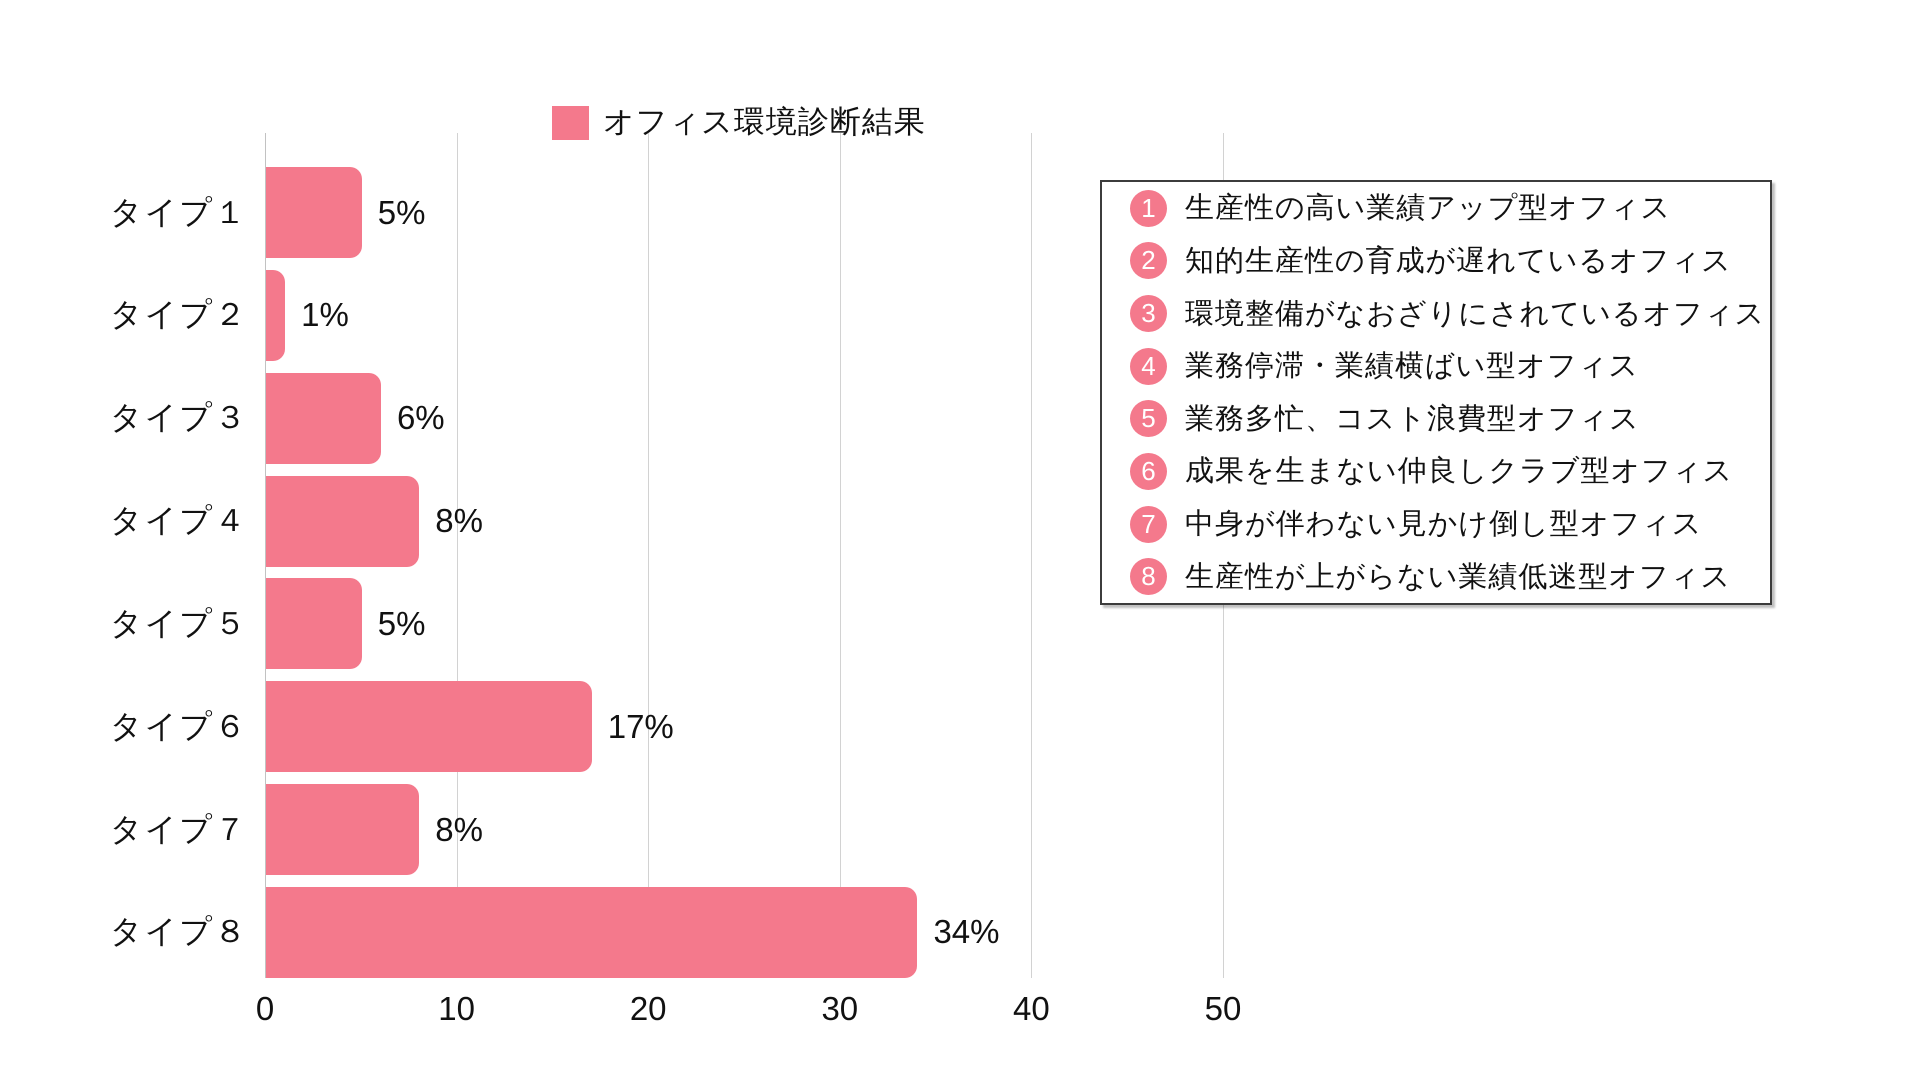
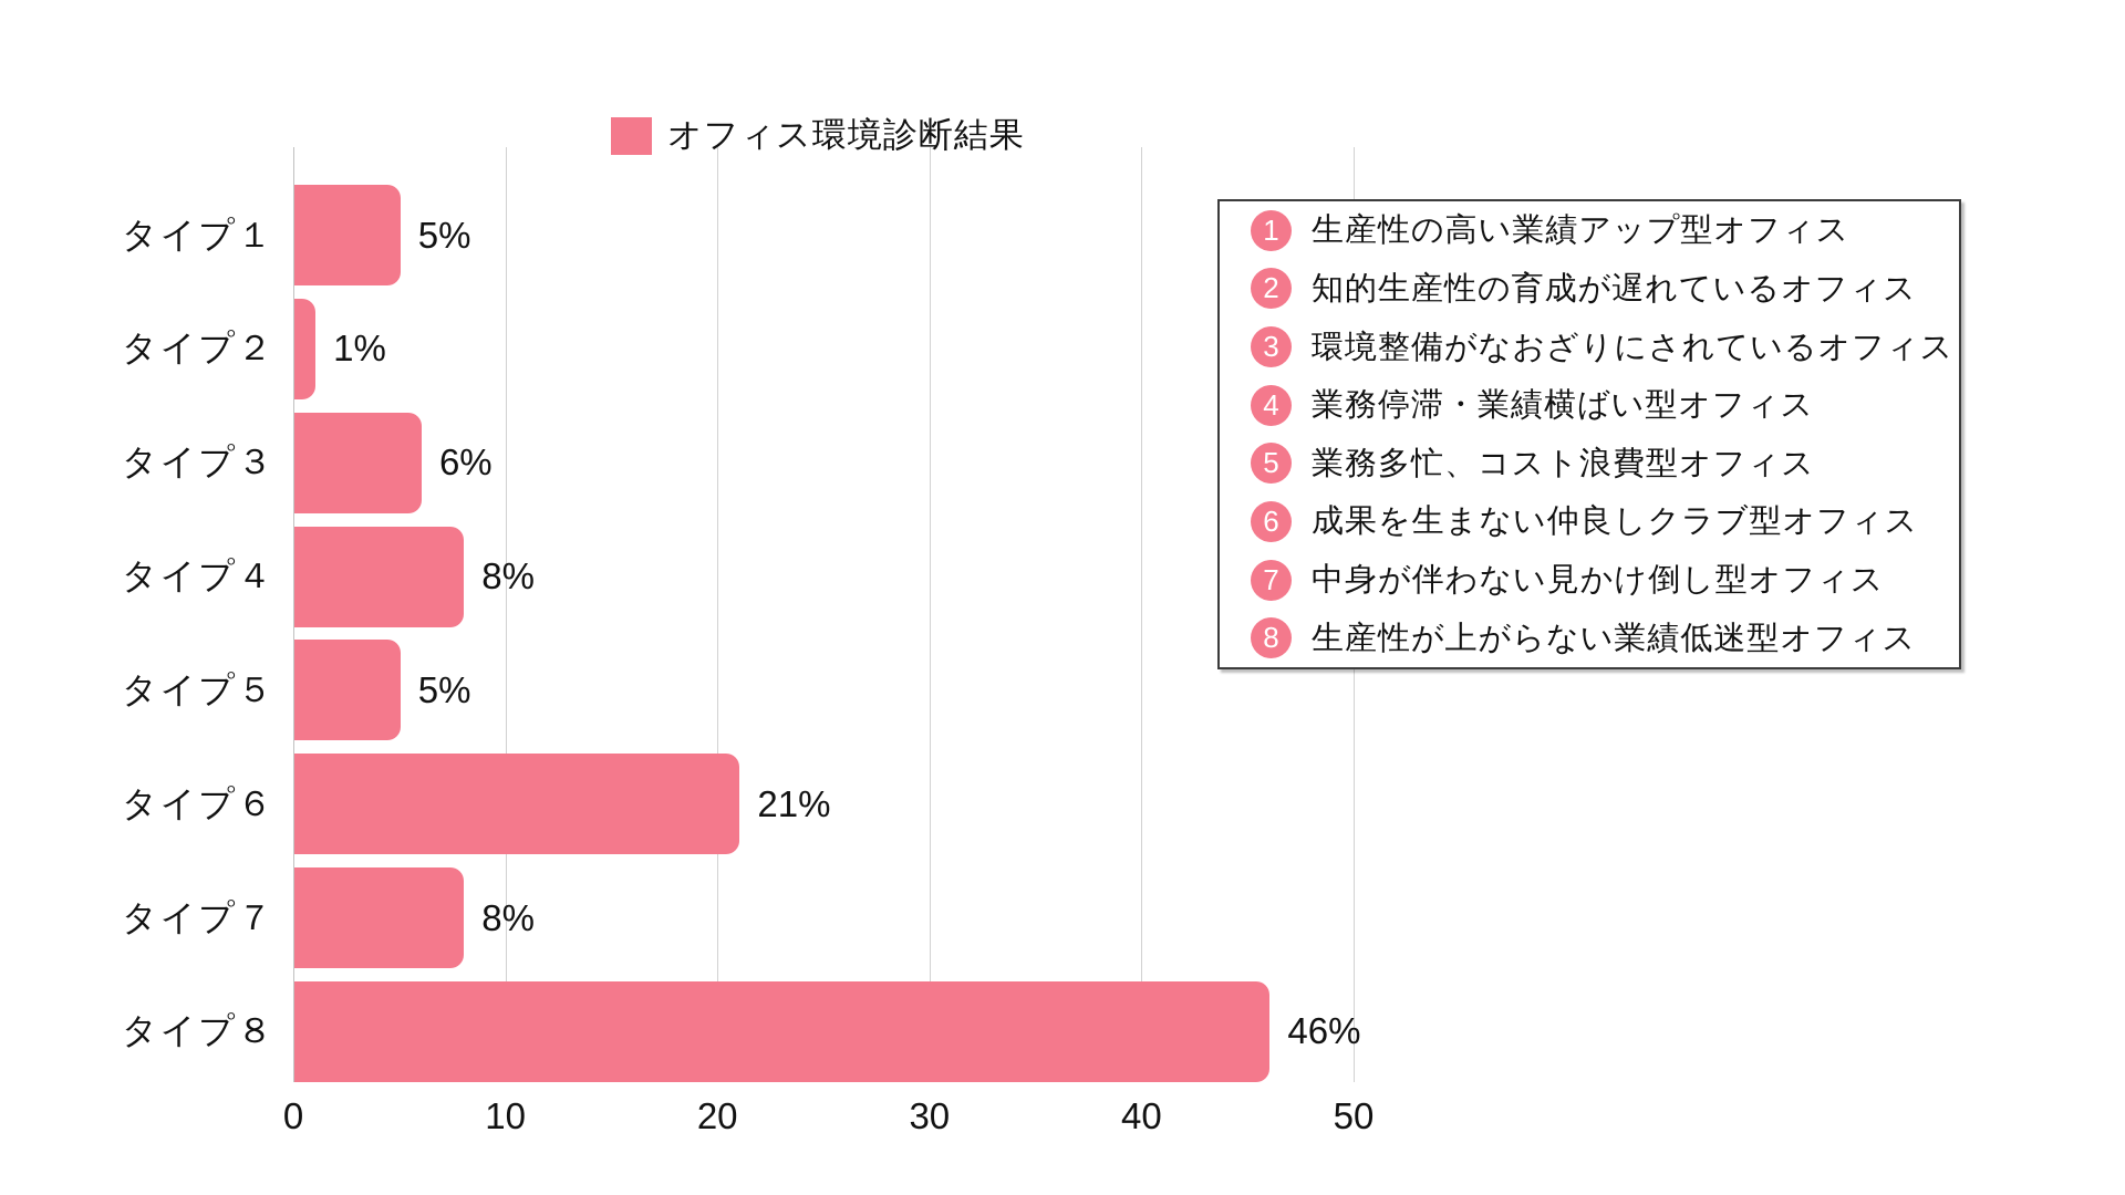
タイプ６: 17% -> 21%
タイプ８: 34% -> 46%
